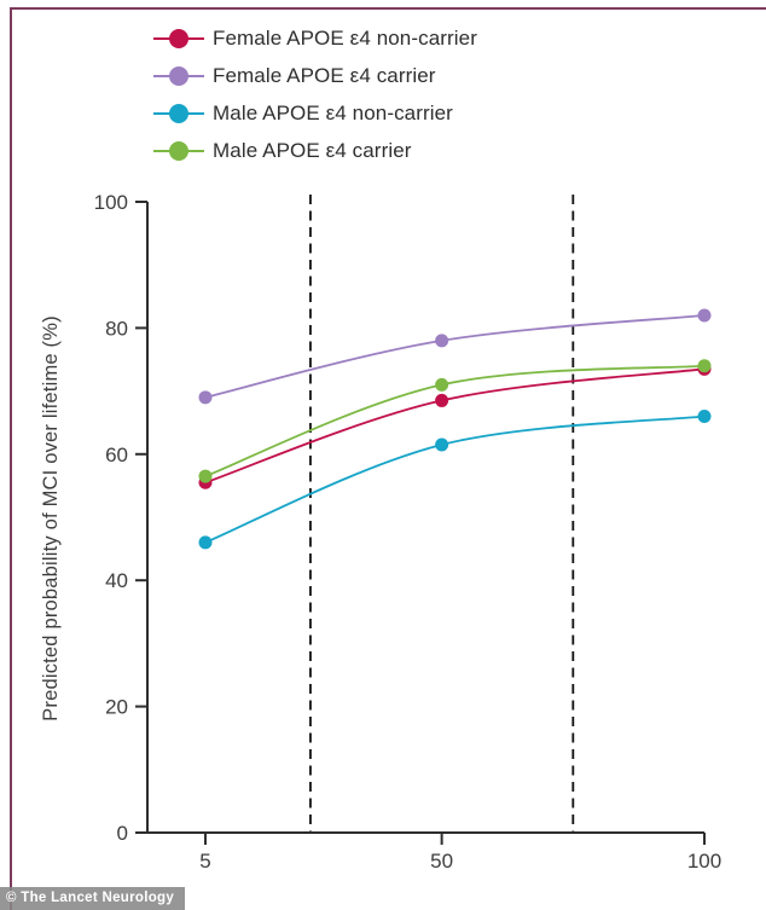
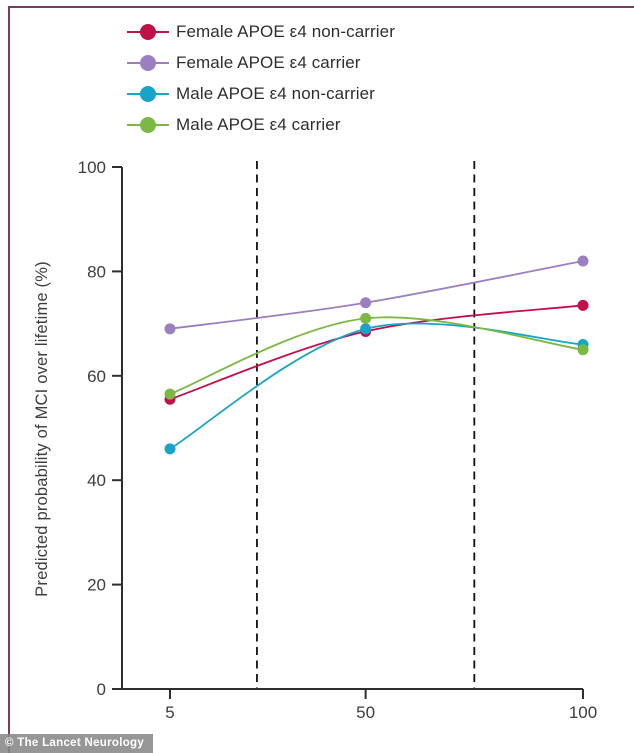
Female APOE ε4 carrier/50: 78 -> 74
Male APOE ε4 non-carrier/50: 62 -> 69
Male APOE ε4 carrier/100: 74 -> 65
